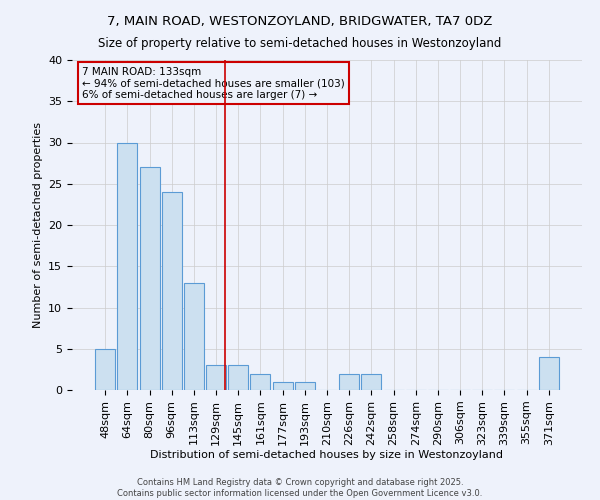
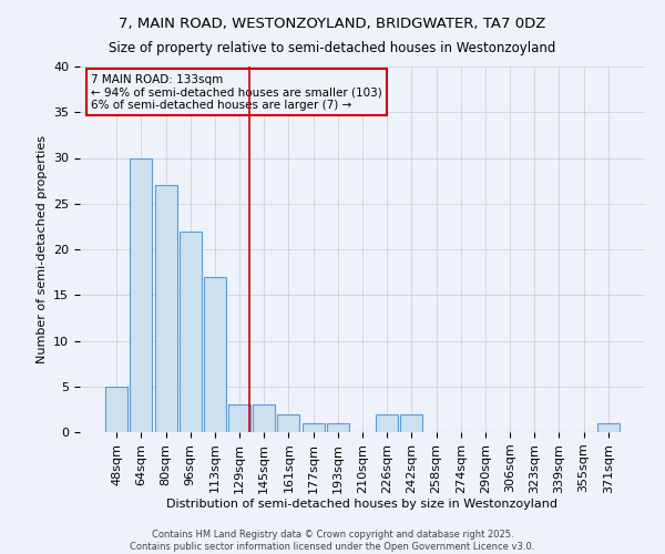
96sqm: 24 -> 22
113sqm: 13 -> 17
371sqm: 4 -> 1
